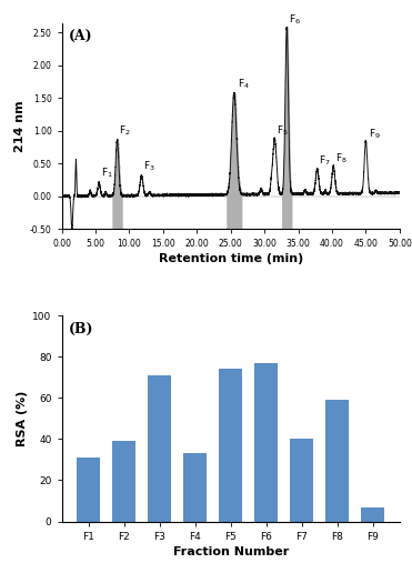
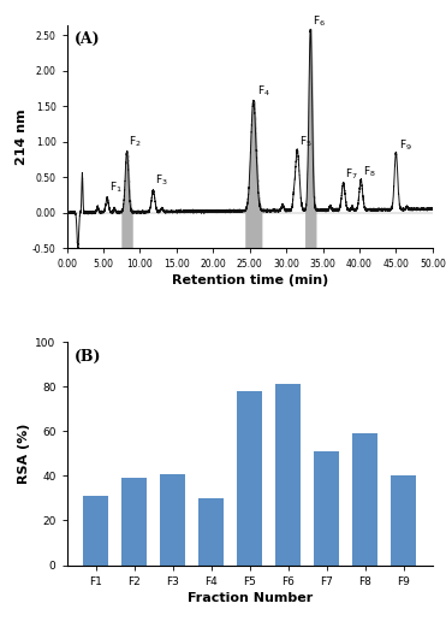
F3: 71 -> 41
F4: 33 -> 30
F5: 74 -> 78
F6: 77 -> 81
F7: 40 -> 51
F9: 7 -> 40
